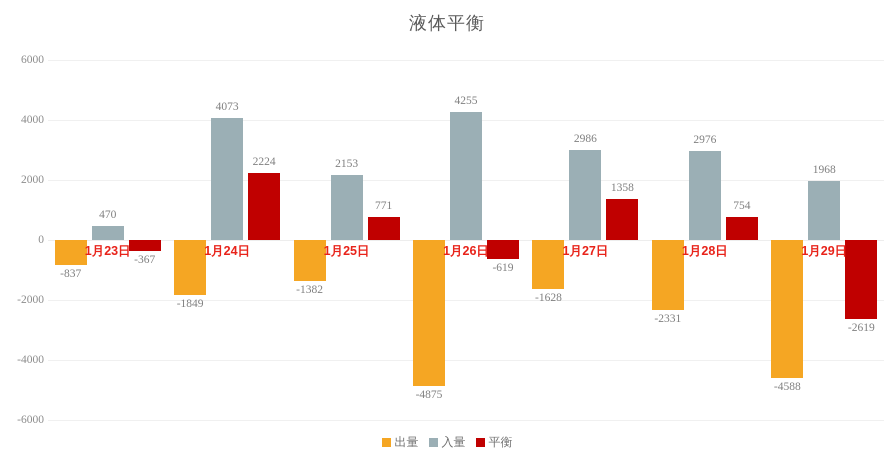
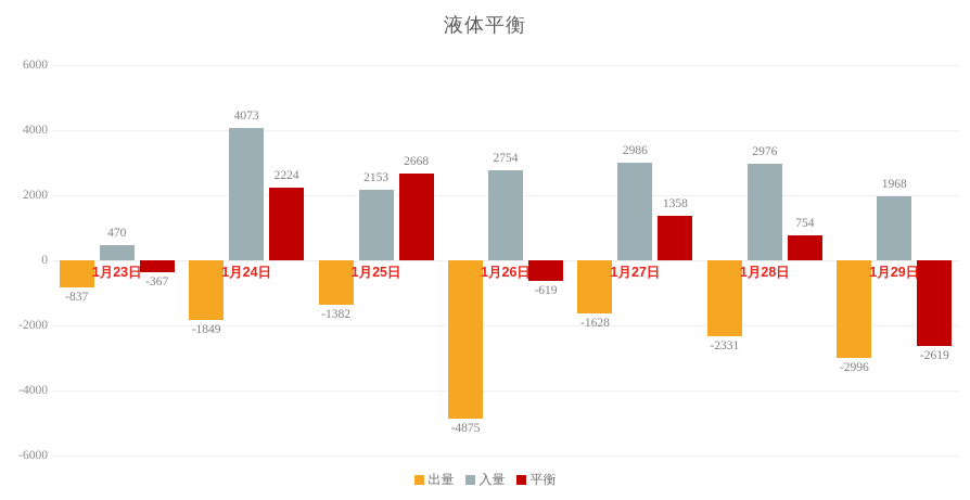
平衡/1月25日: 771 -> 2668
入量/1月26日: 4255 -> 2754
出量/1月29日: -4588 -> -2996
